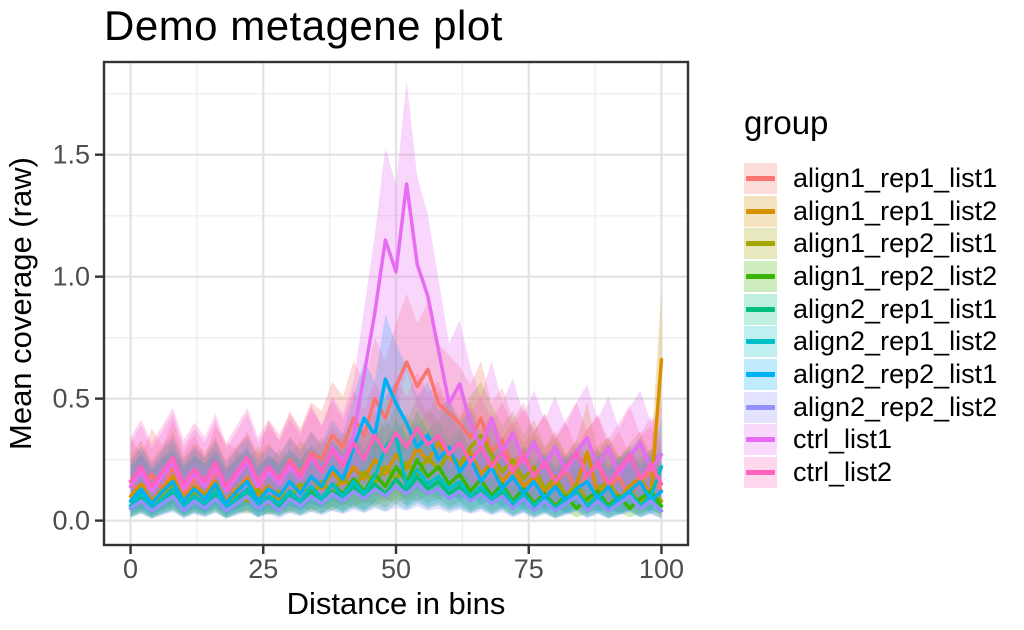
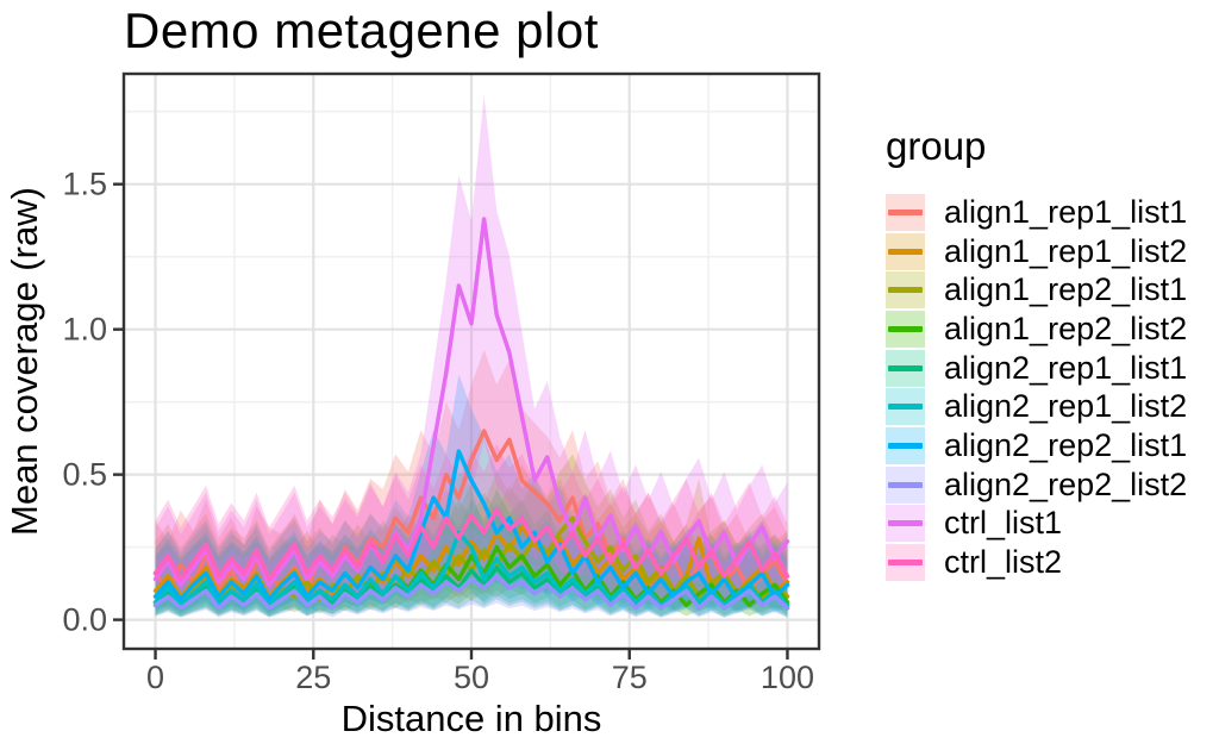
align2_rep1_list2/50: 0.35 -> 0.25
align1_rep1_list2/100: 0.66 -> 0.13
align2_rep1_list2/100: 0.22 -> 0.05
